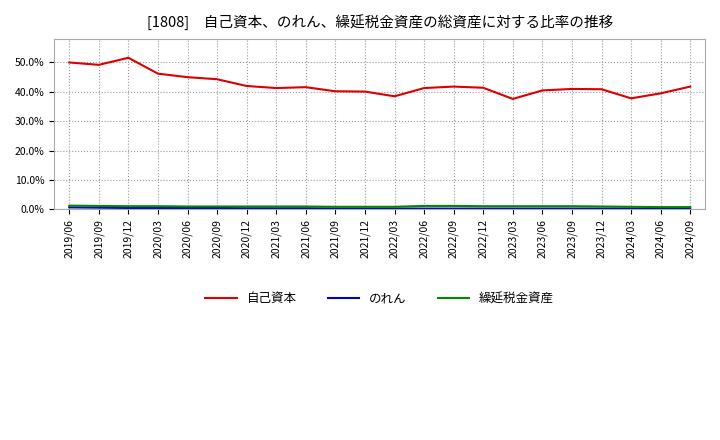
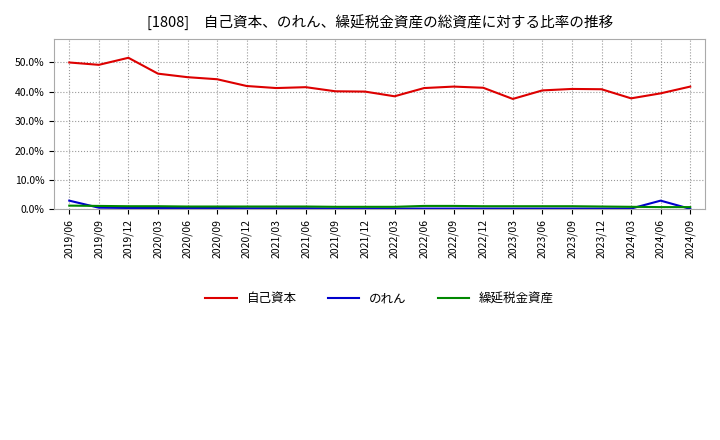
のれん/2019/06: 0.7% -> 3.0%
のれん/2024/06: 0.2% -> 3.0%
